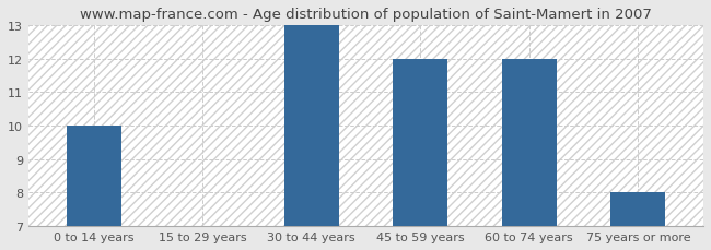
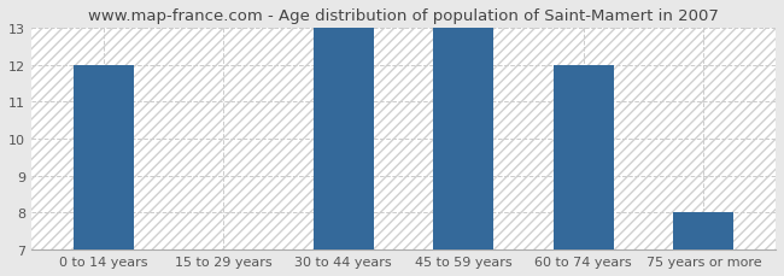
0 to 14 years: 10 -> 12
45 to 59 years: 12 -> 13
